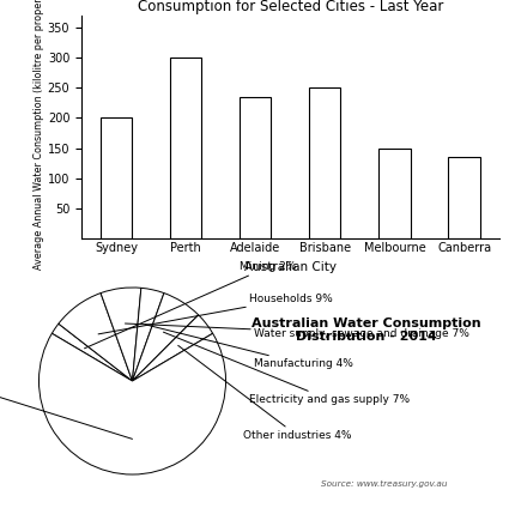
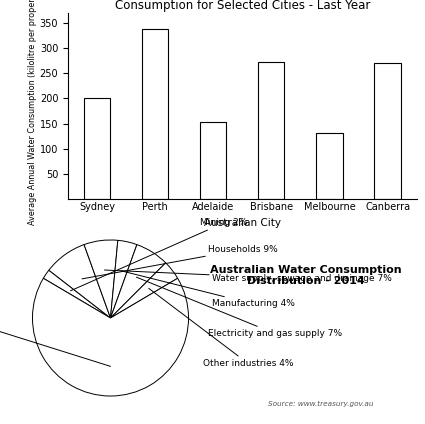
Perth: 300 -> 338
Adelaide: 235 -> 154
Brisbane: 250 -> 272
Melbourne: 150 -> 132
Canberra: 135 -> 270
